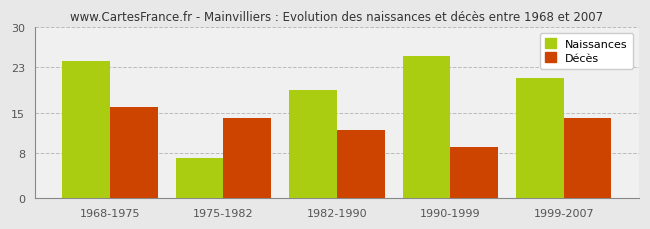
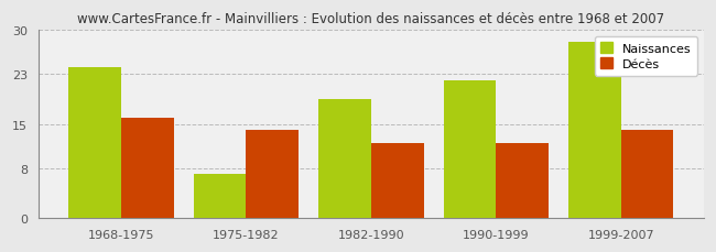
Naissances/1990-1999: 25 -> 22
Décès/1990-1999: 9 -> 12
Naissances/1999-2007: 21 -> 28
